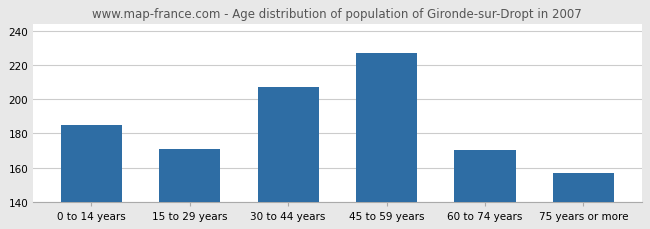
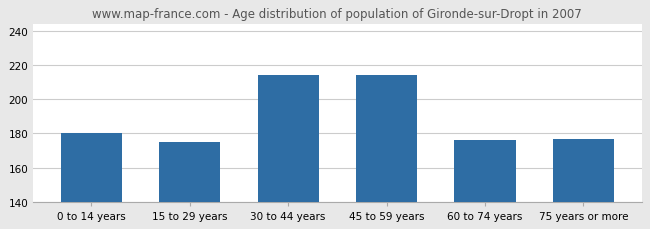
0 to 14 years: 185 -> 180
15 to 29 years: 171 -> 175
30 to 44 years: 207 -> 214
45 to 59 years: 227 -> 214
60 to 74 years: 170 -> 176
75 years or more: 157 -> 177
